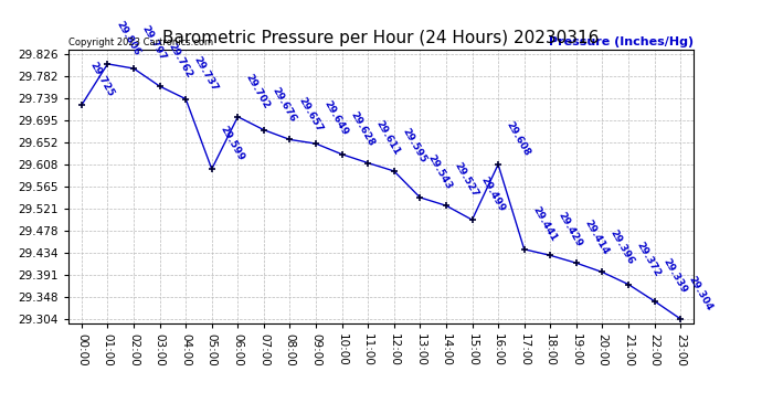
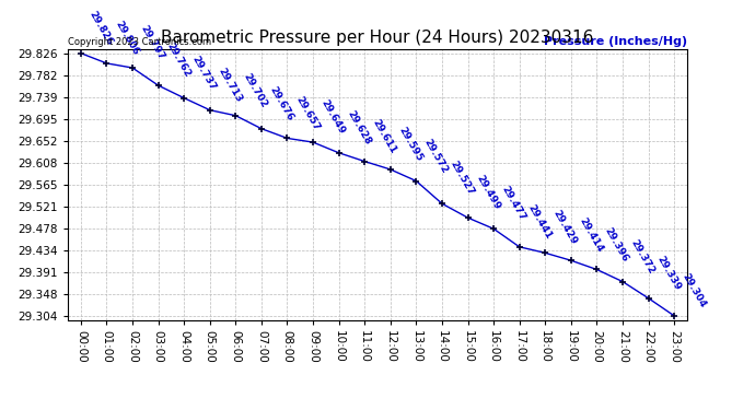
00:00: 29.725 -> 29.826
05:00: 29.599 -> 29.713
13:00: 29.543 -> 29.572
16:00: 29.608 -> 29.477
